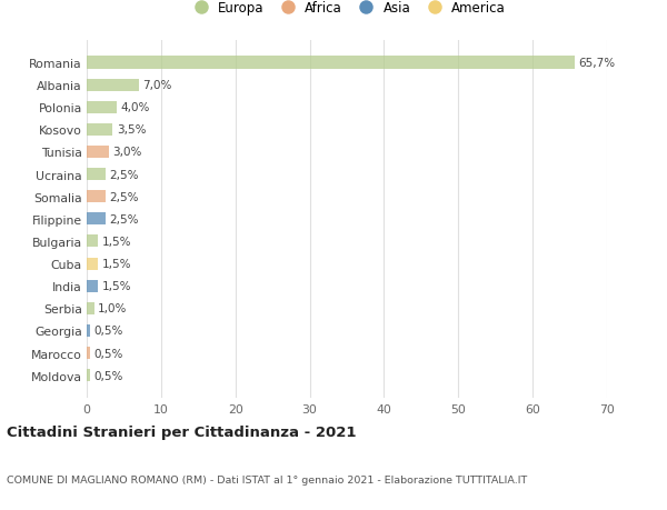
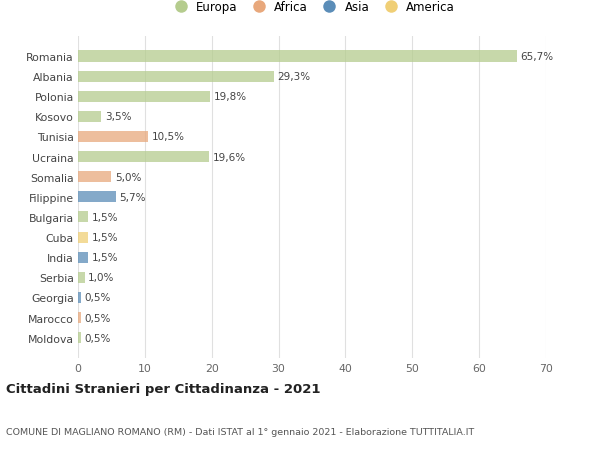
Albania: 7,0% -> 29,3%
Polonia: 4,0% -> 19,8%
Tunisia: 3,0% -> 10,5%
Ucraina: 2,5% -> 19,6%
Somalia: 2,5% -> 5,0%
Filippine: 2,5% -> 5,7%
